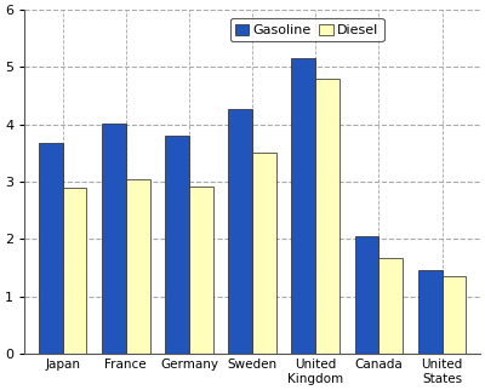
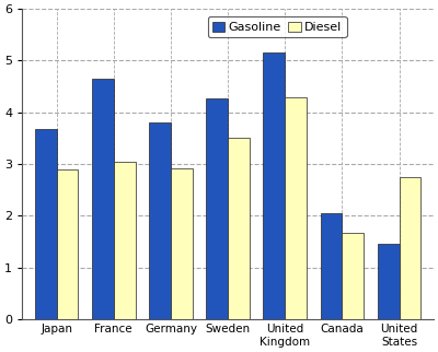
Gasoline/France: 4.02 -> 4.65
Diesel/United Kingdom: 4.80 -> 4.30
Diesel/United States: 1.35 -> 2.75
